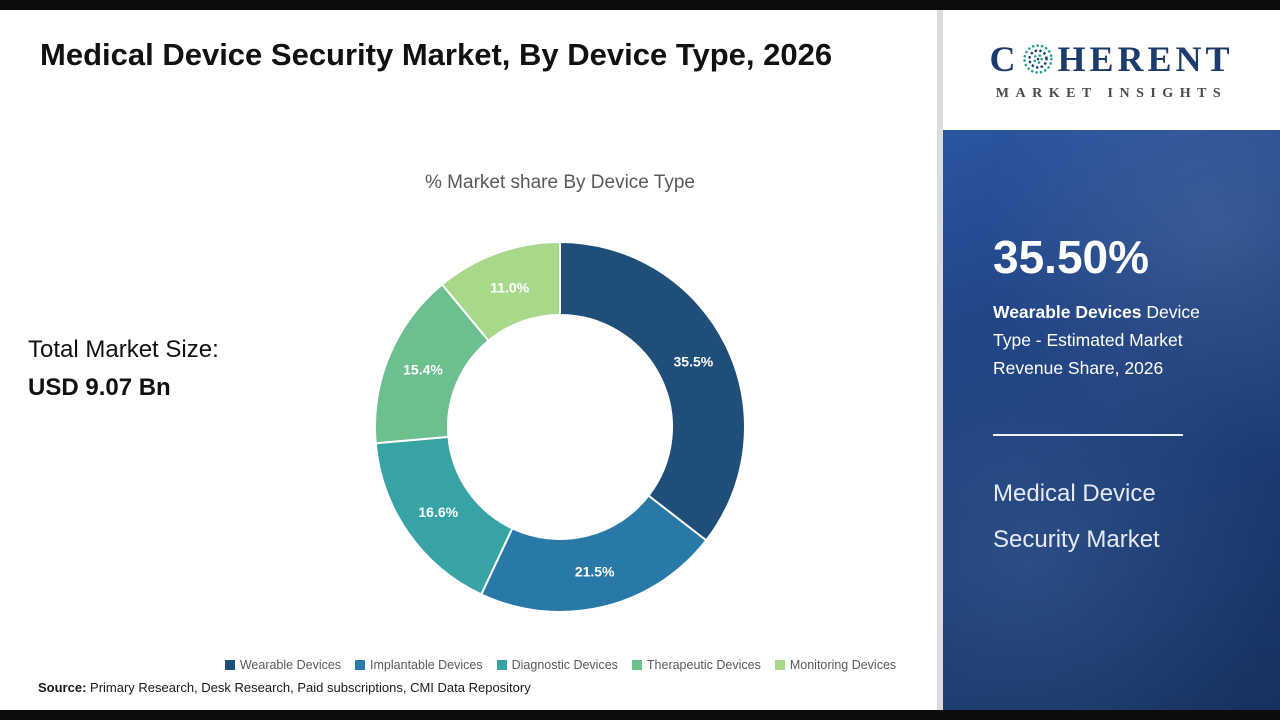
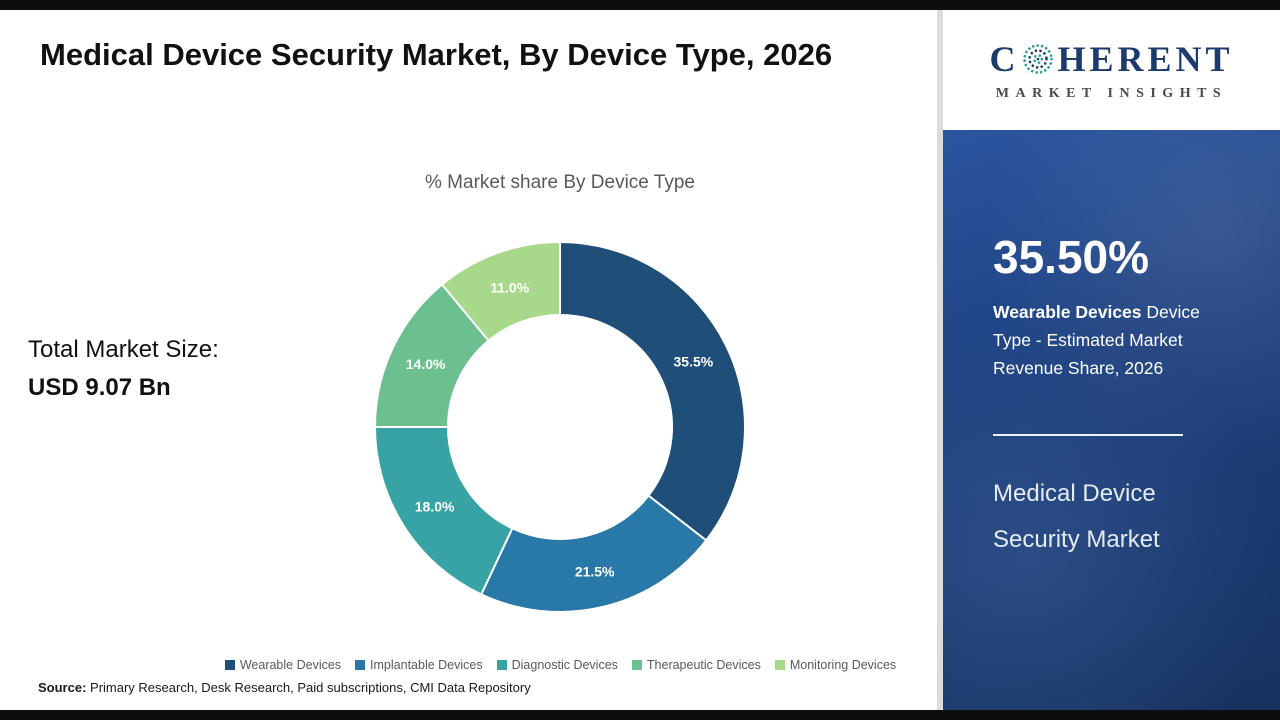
Diagnostic Devices: 16.6% -> 18.0%
Therapeutic Devices: 15.4% -> 14.0%
